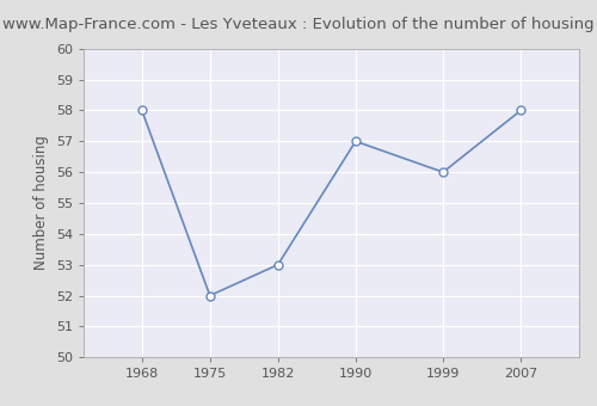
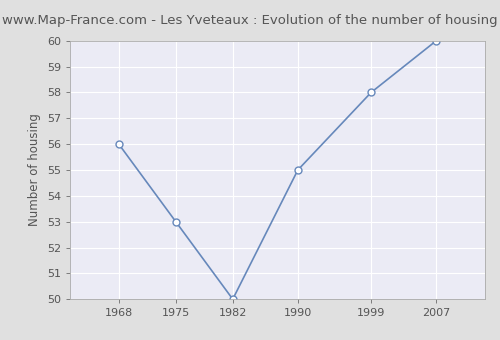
1968: 58 -> 56
1975: 52 -> 53
1982: 53 -> 50
1990: 57 -> 55
1999: 56 -> 58
2007: 58 -> 60
